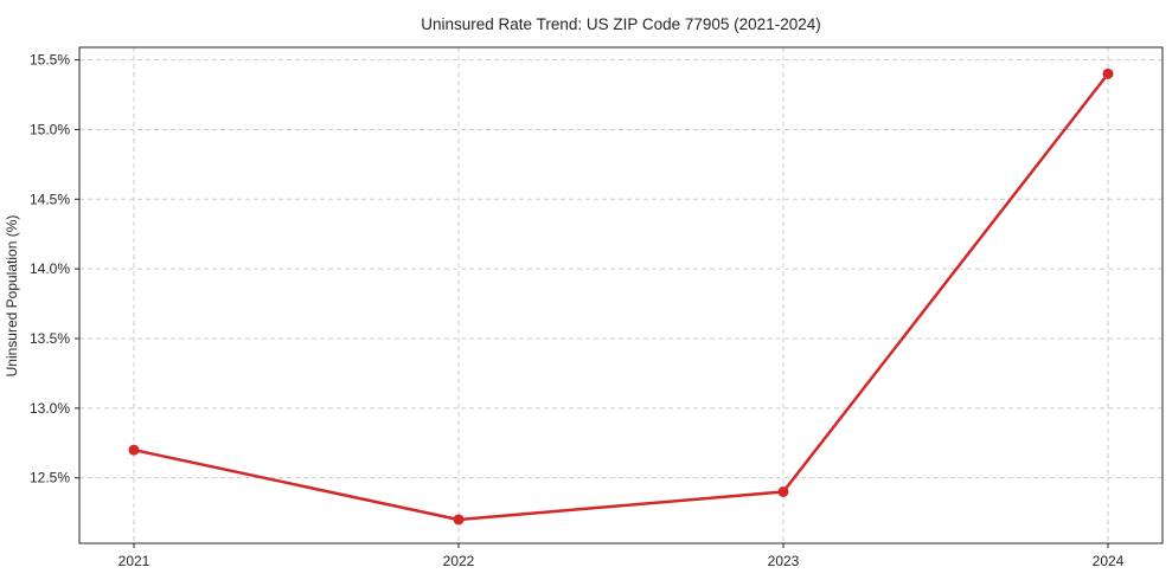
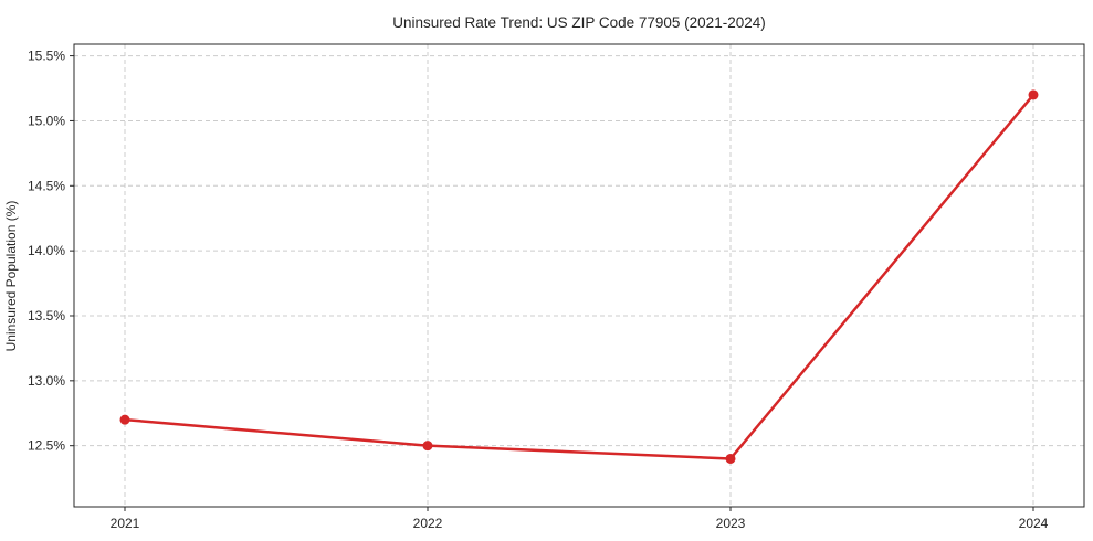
2022: 12.2% -> 12.5%
2024: 15.4% -> 15.2%
